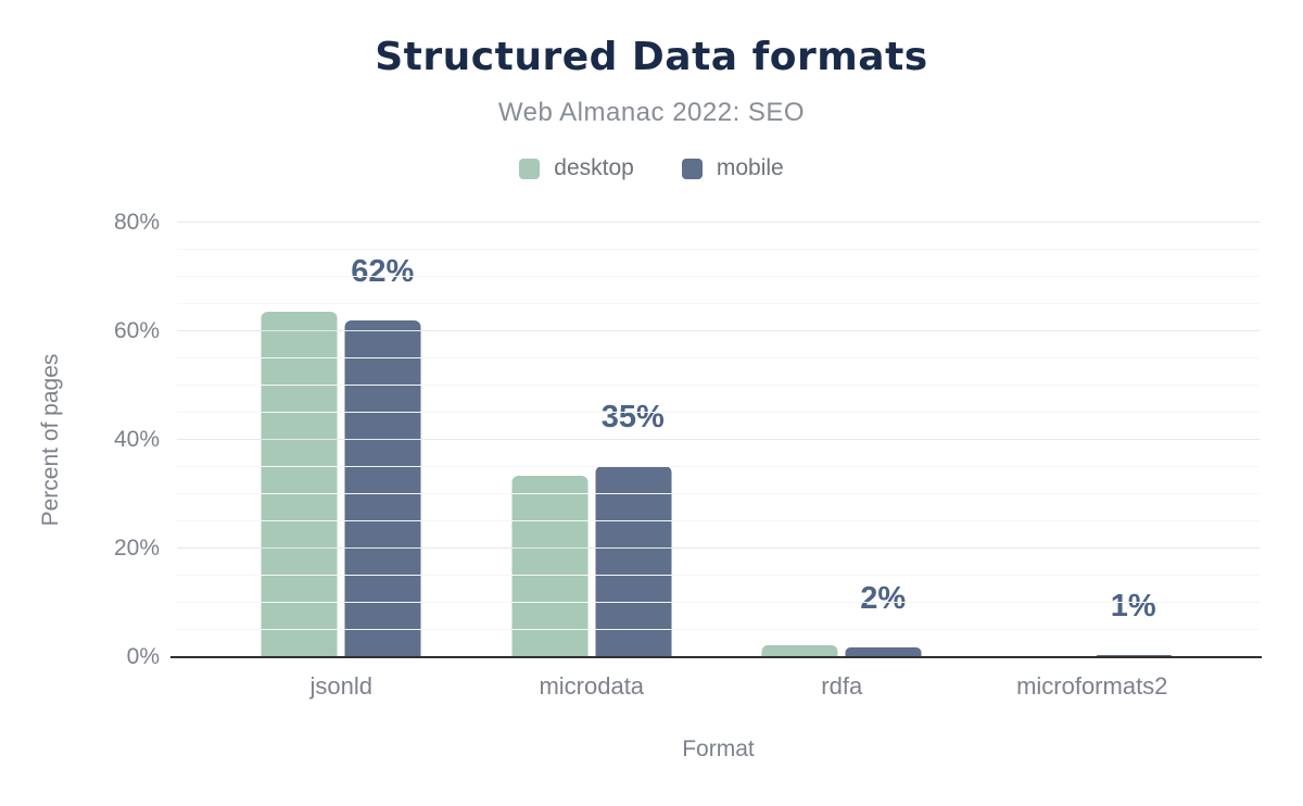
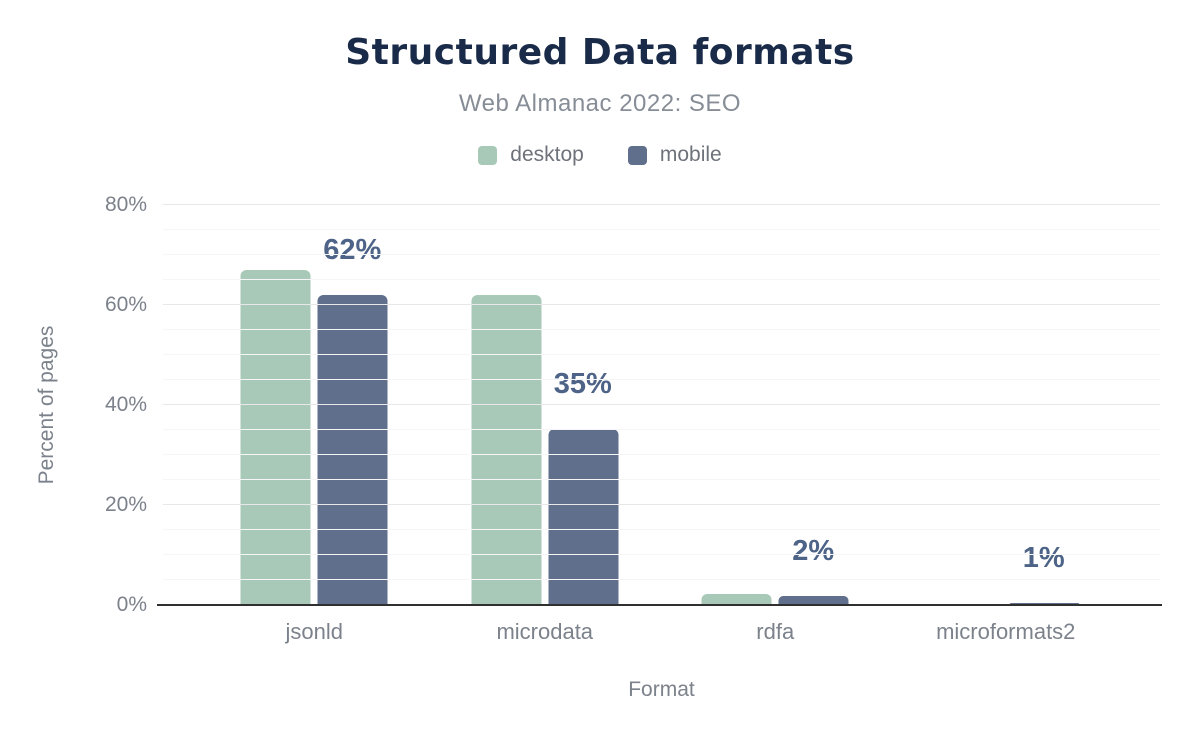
desktop/jsonld: 64% -> 67%
desktop/microdata: 33% -> 62%
